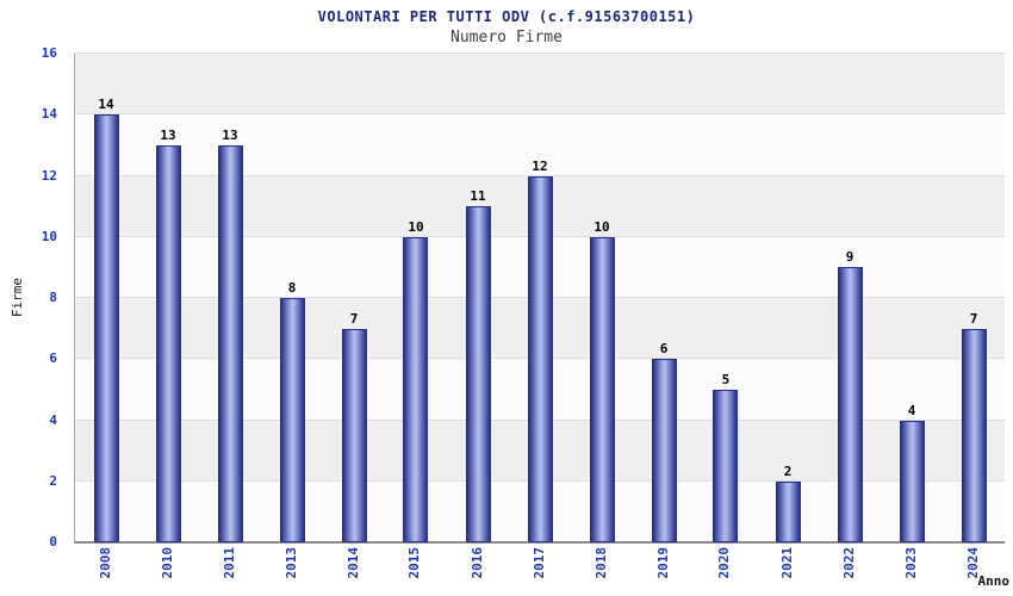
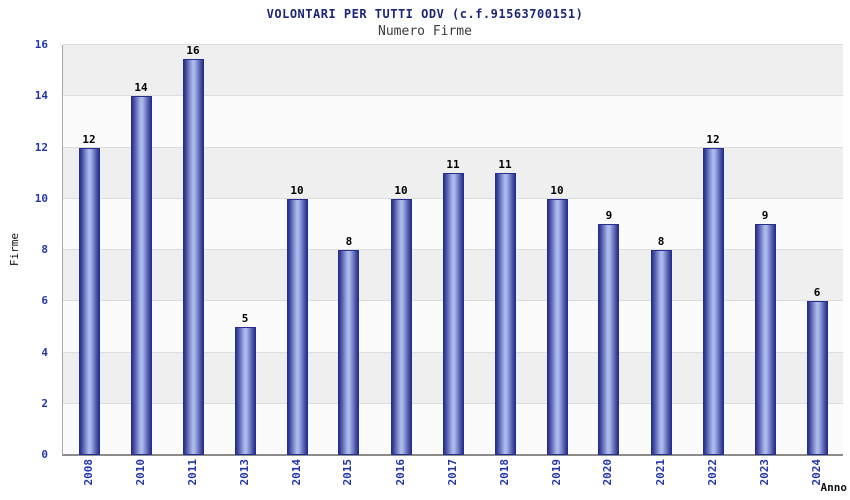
2008: 14 -> 12
2010: 13 -> 14
2011: 13 -> 16
2013: 8 -> 5
2014: 7 -> 10
2015: 10 -> 8
2016: 11 -> 10
2017: 12 -> 11
2018: 10 -> 11
2019: 6 -> 10
2020: 5 -> 9
2021: 2 -> 8
2022: 9 -> 12
2023: 4 -> 9
2024: 7 -> 6
